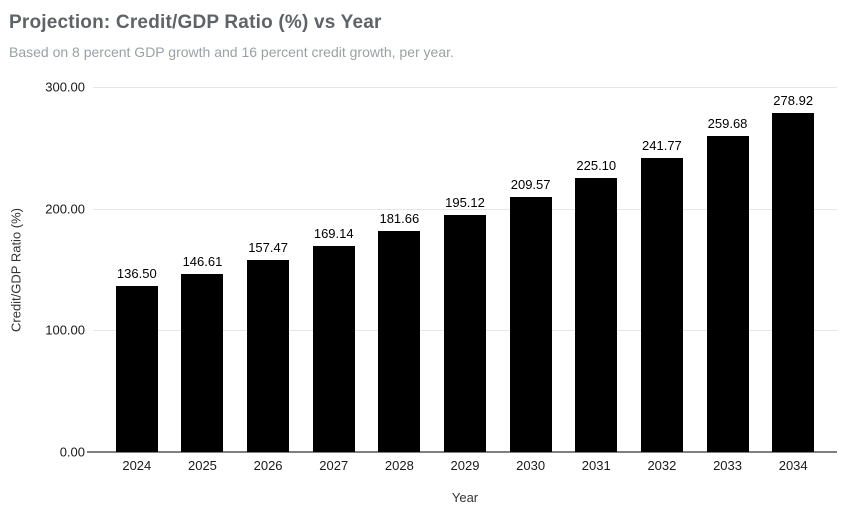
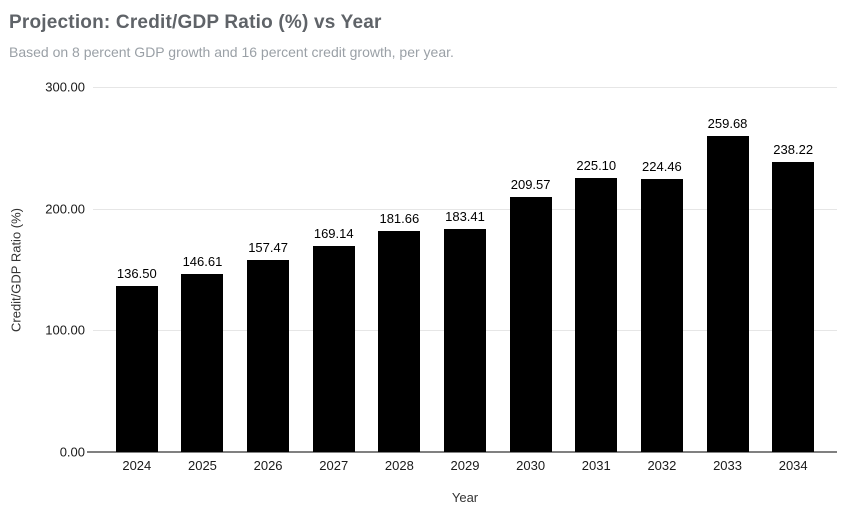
2029: 195.12 -> 183.41
2032: 241.77 -> 224.46
2034: 278.92 -> 238.22
